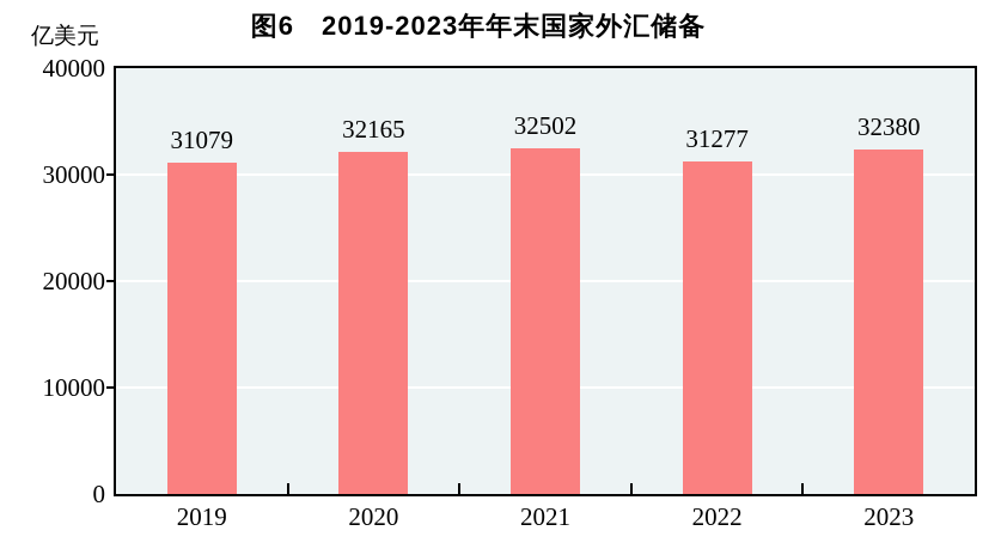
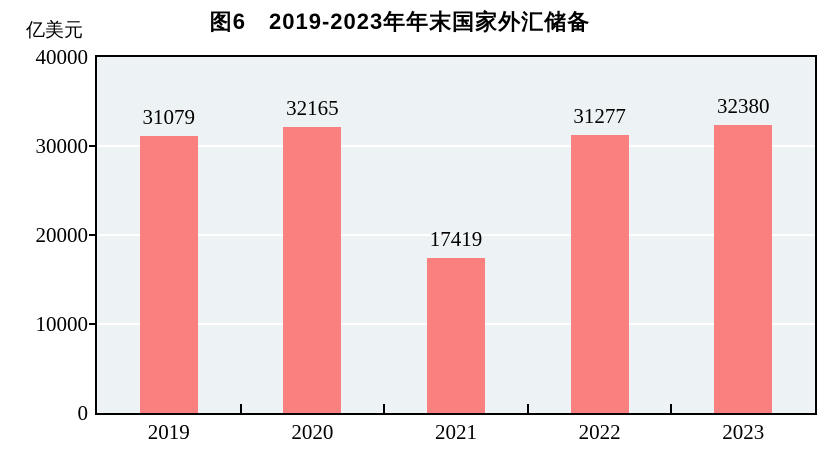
2021: 32502 -> 17419
